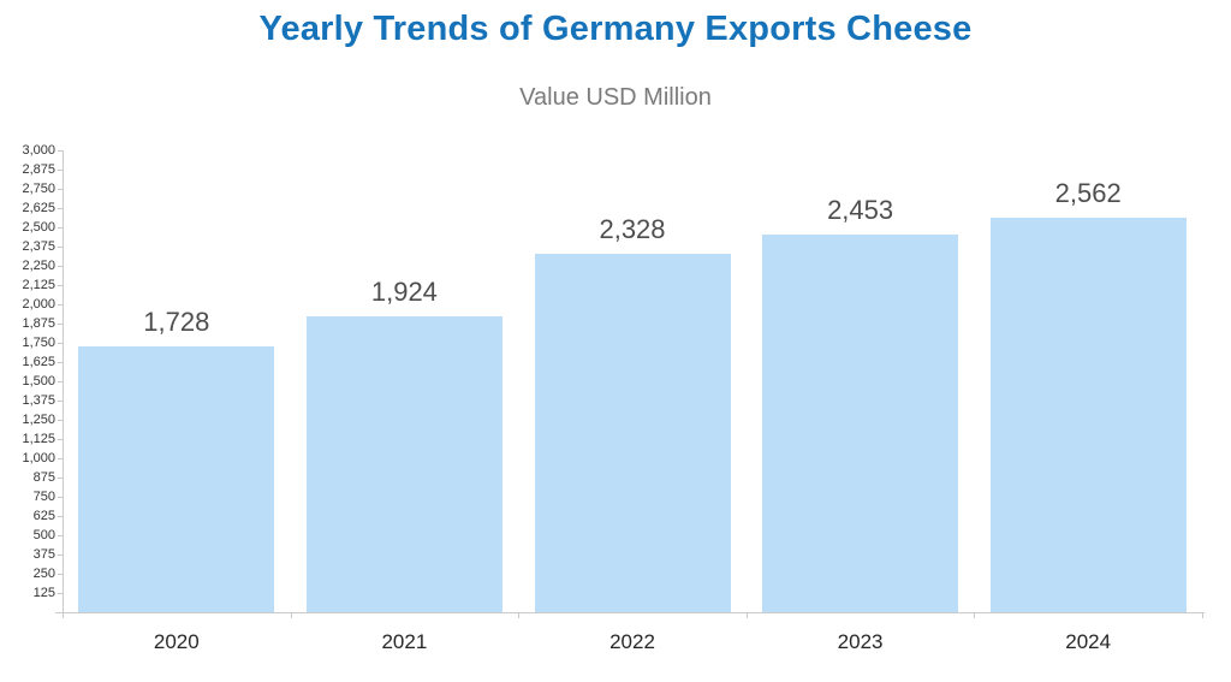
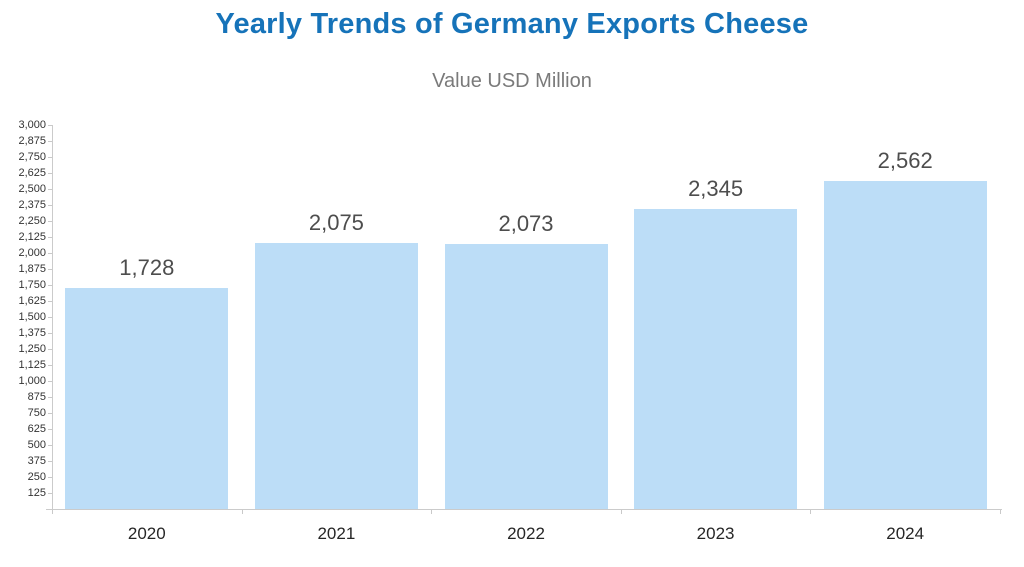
2021: 1,924 -> 2,075
2022: 2,328 -> 2,073
2023: 2,453 -> 2,345
